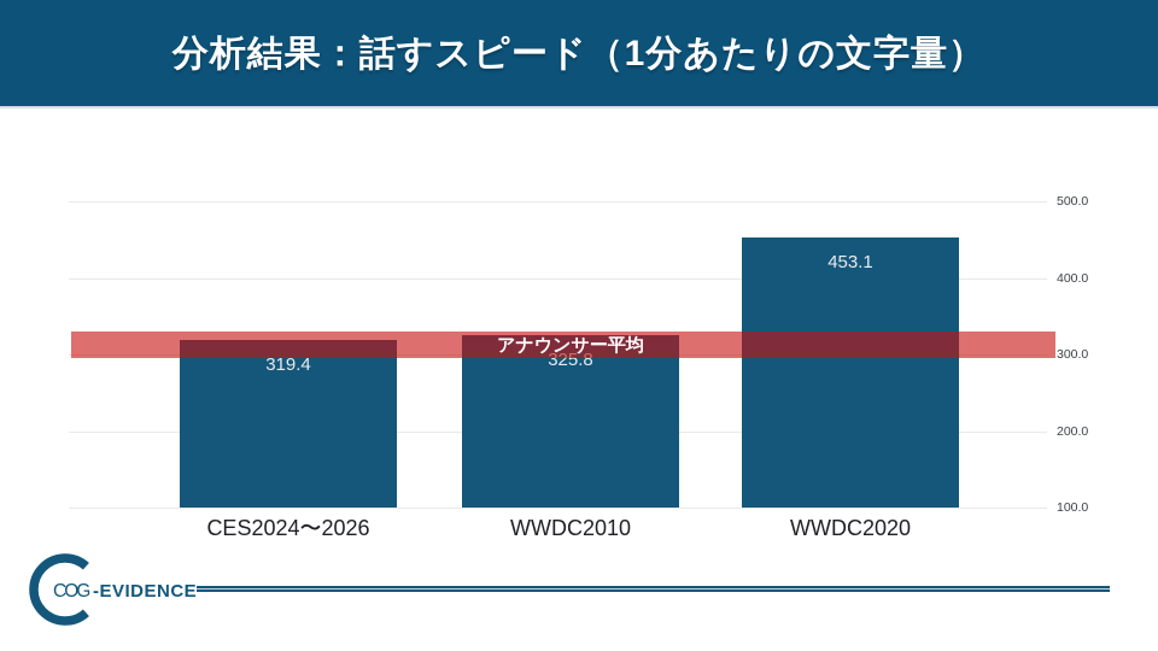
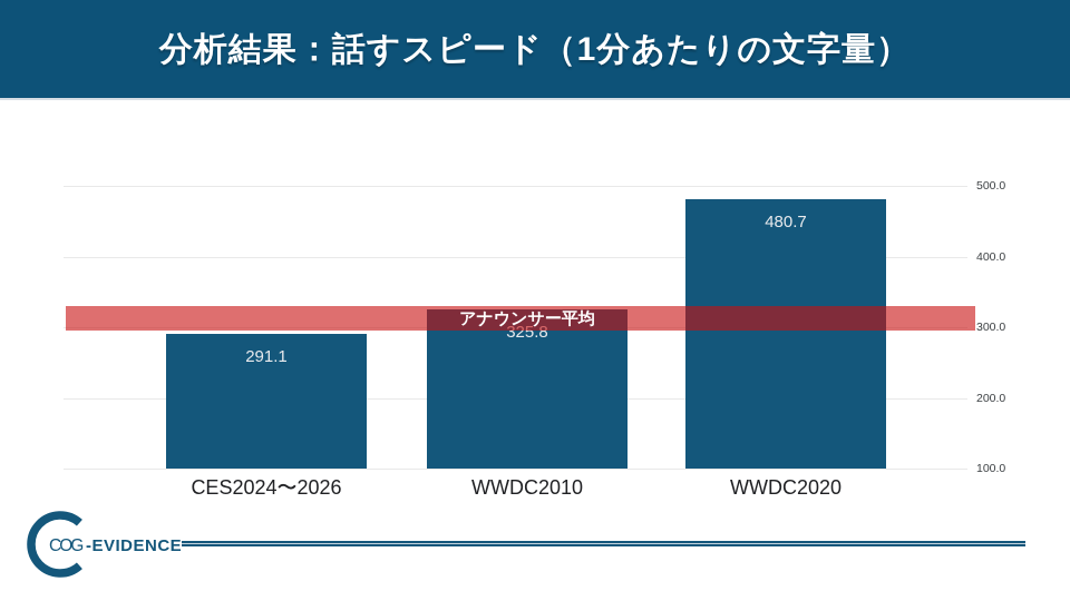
CES2024〜2026: 319.4 -> 291.1
WWDC2020: 453.1 -> 480.7
